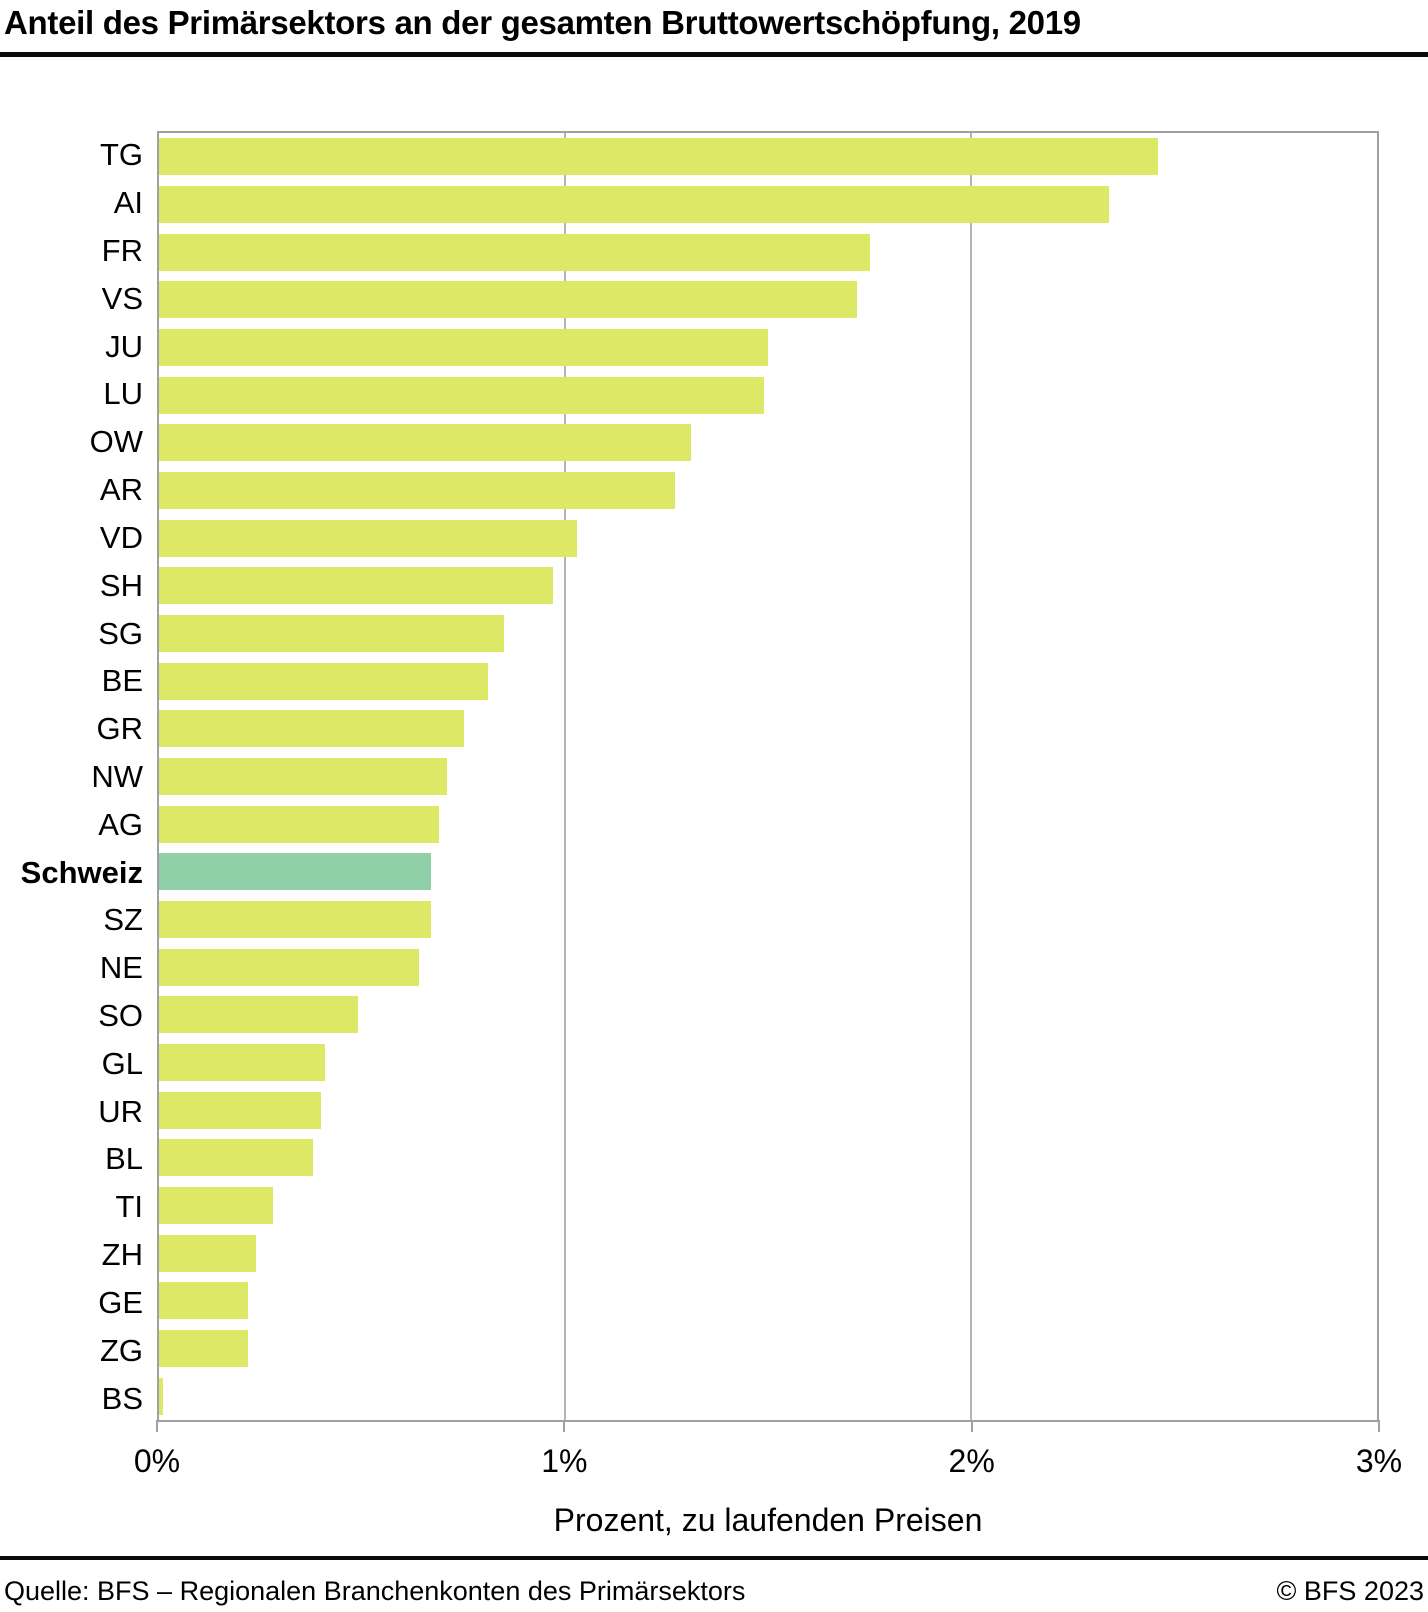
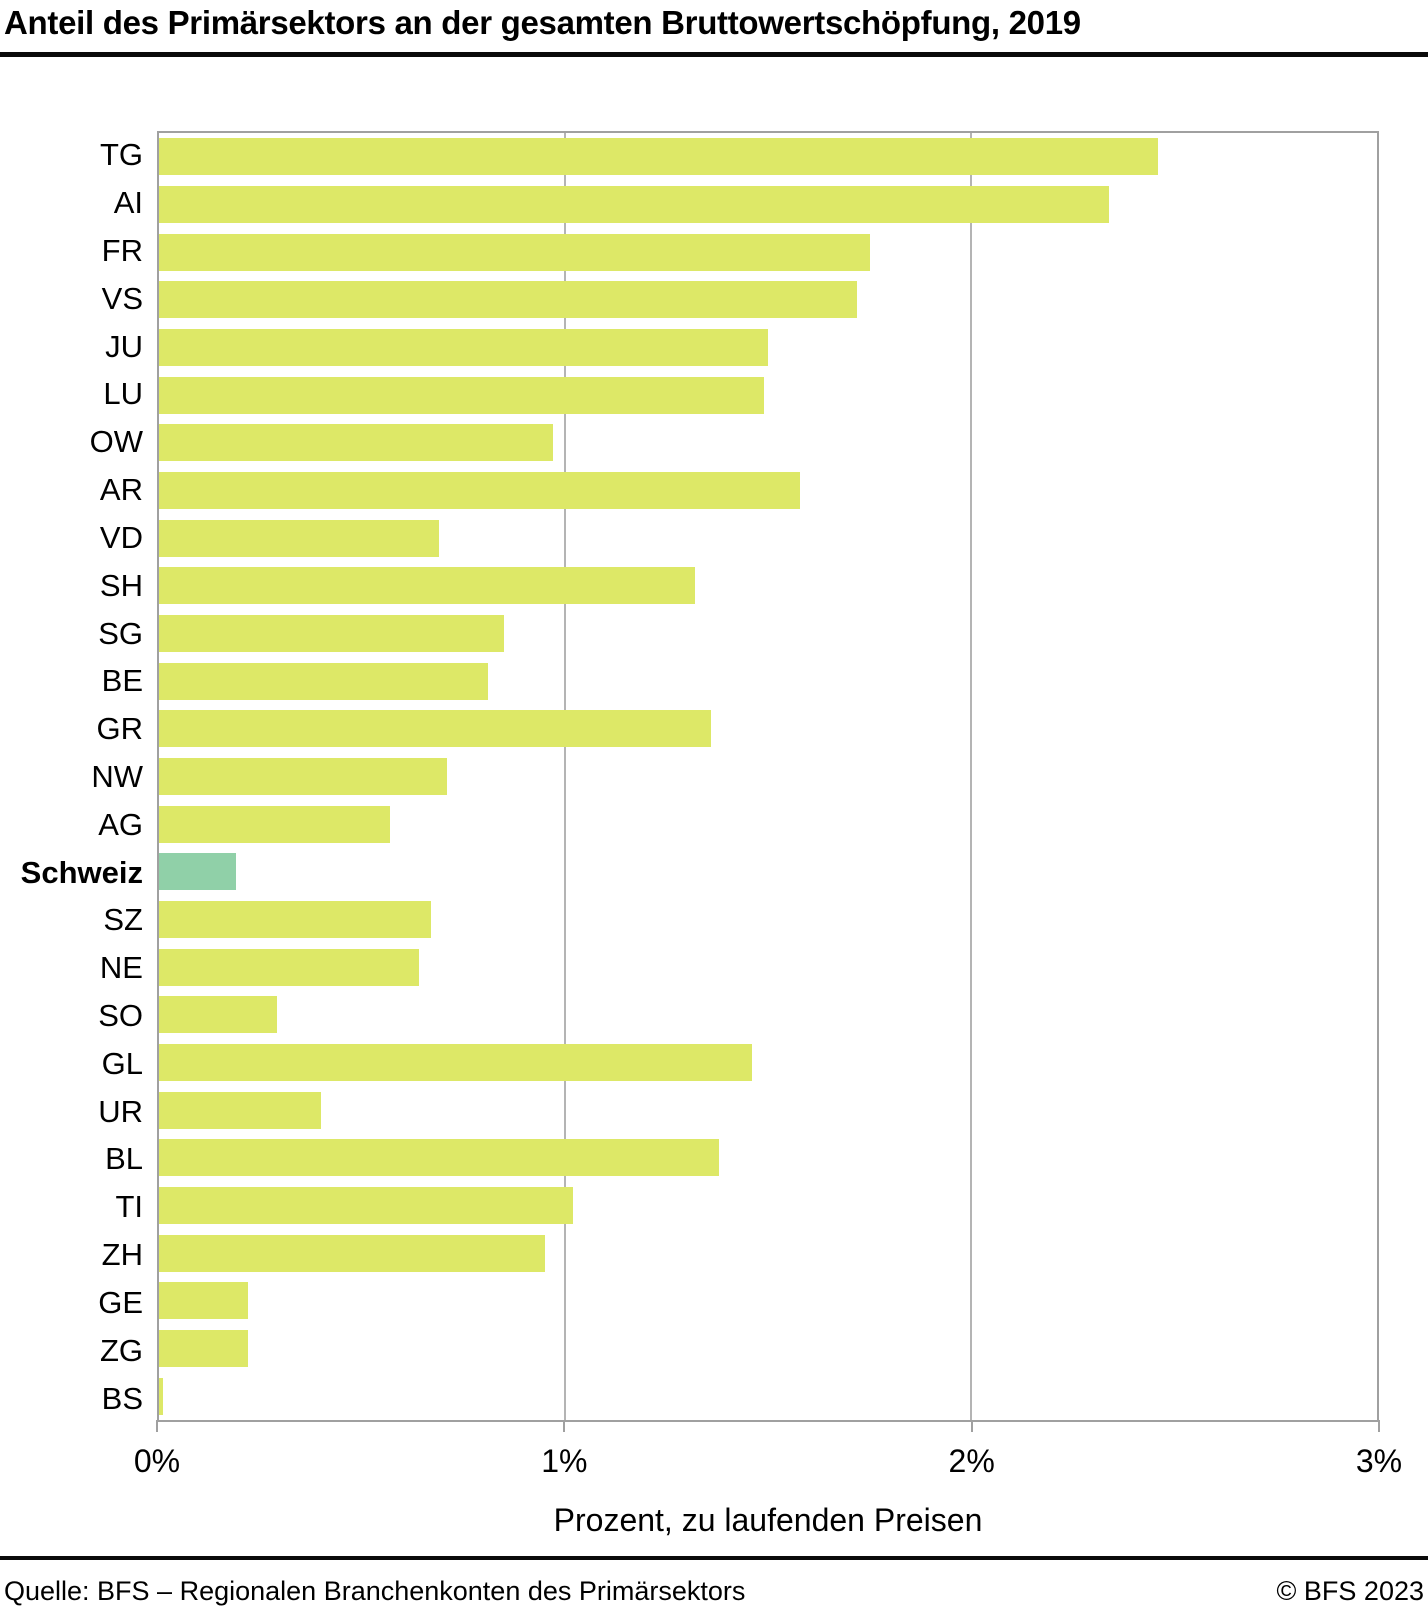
OW: 1.31% -> 0.97%
AR: 1.27% -> 1.58%
VD: 1.03% -> 0.69%
SH: 0.97% -> 1.32%
GR: 0.75% -> 1.36%
AG: 0.69% -> 0.57%
Schweiz: 0.67% -> 0.19%
SO: 0.49% -> 0.29%
GL: 0.41% -> 1.46%
BL: 0.38% -> 1.38%
TI: 0.28% -> 1.02%
ZH: 0.24% -> 0.95%
